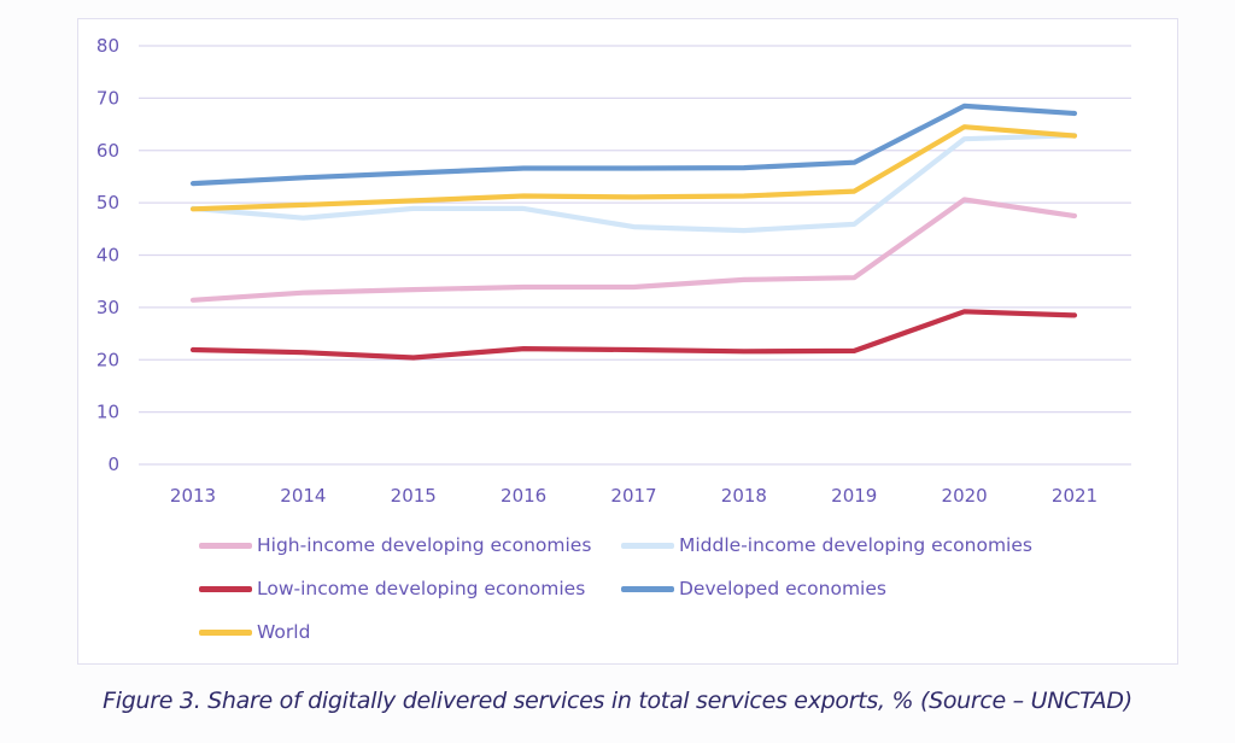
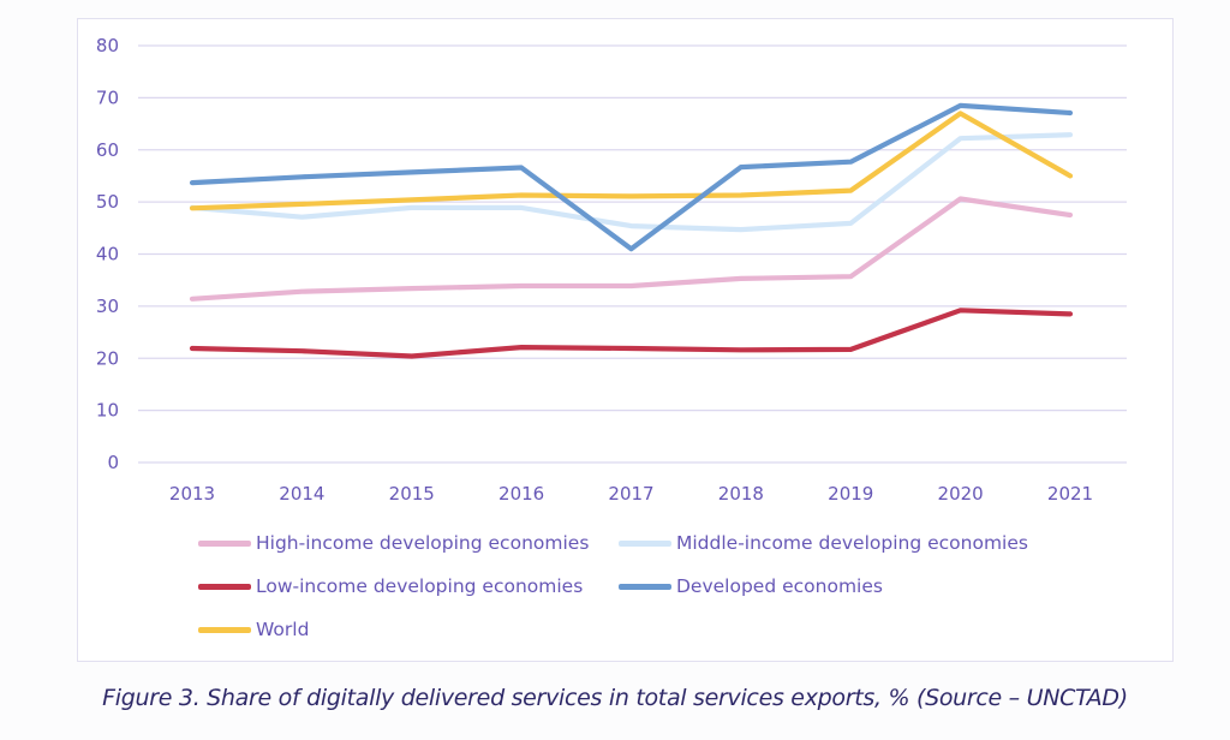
Developed economies/2017: 57 -> 41
World/2020: 64 -> 67
World/2021: 63 -> 55
